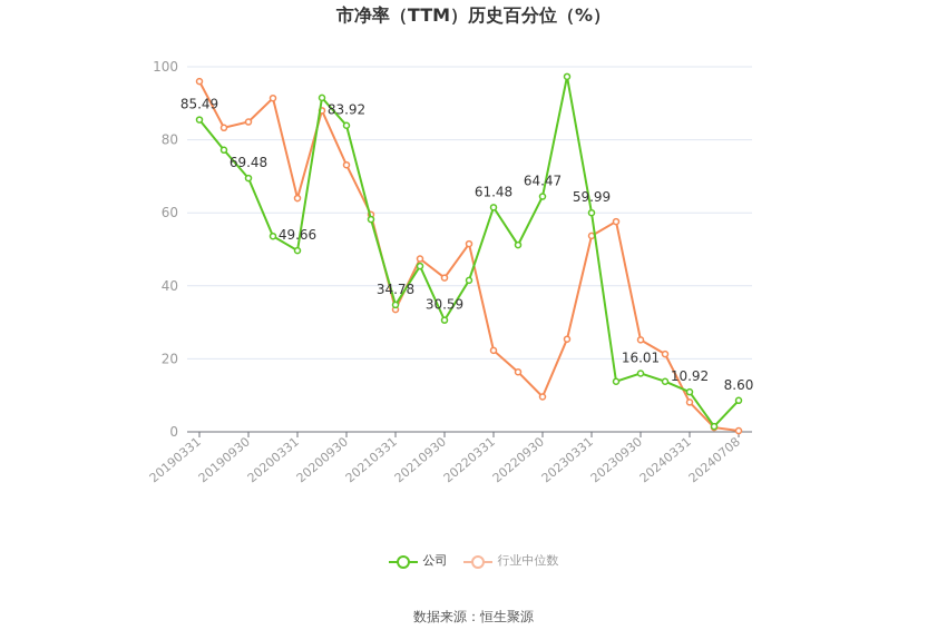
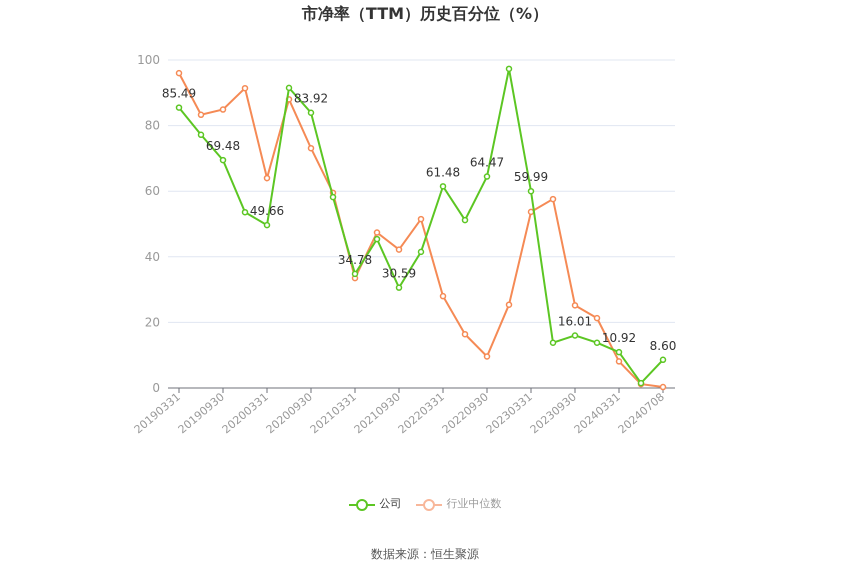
行业中位数/20220331: 22 -> 28
